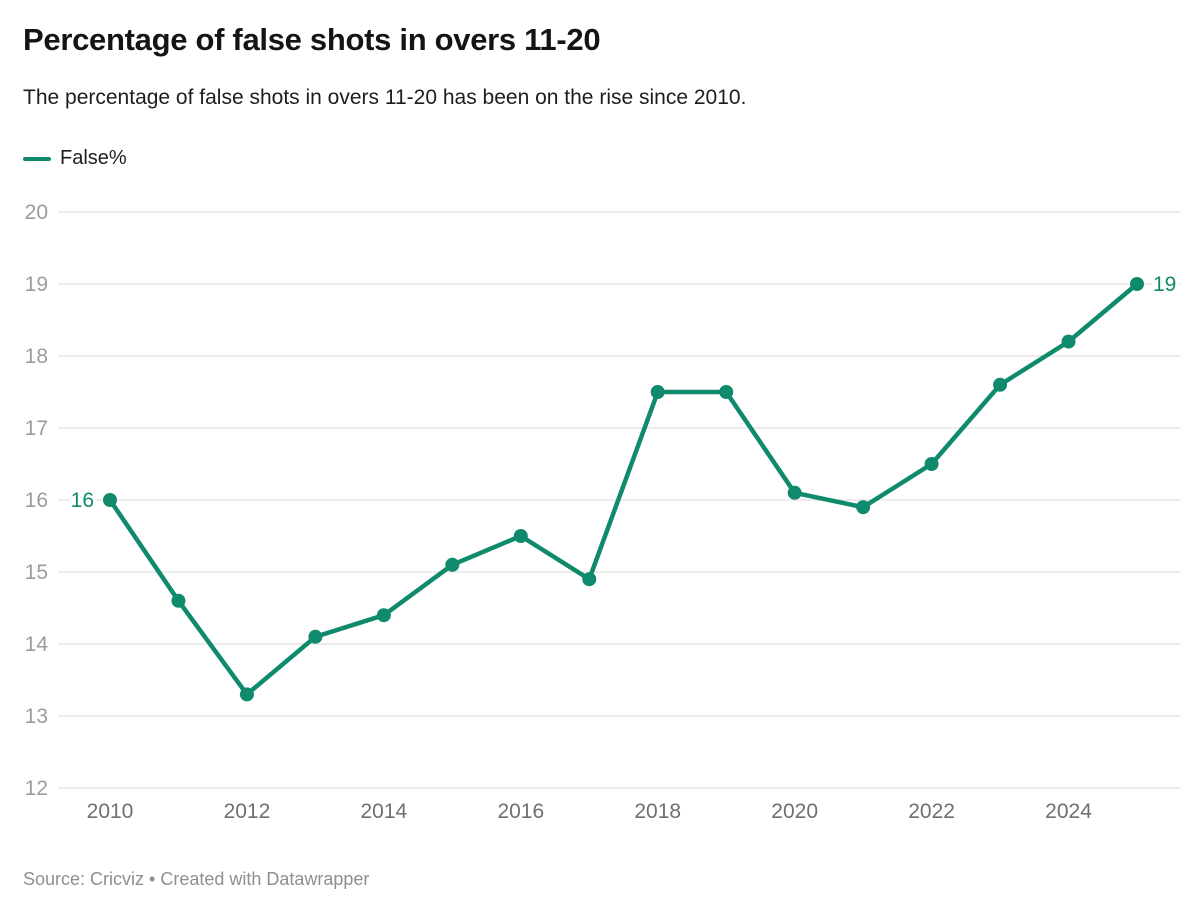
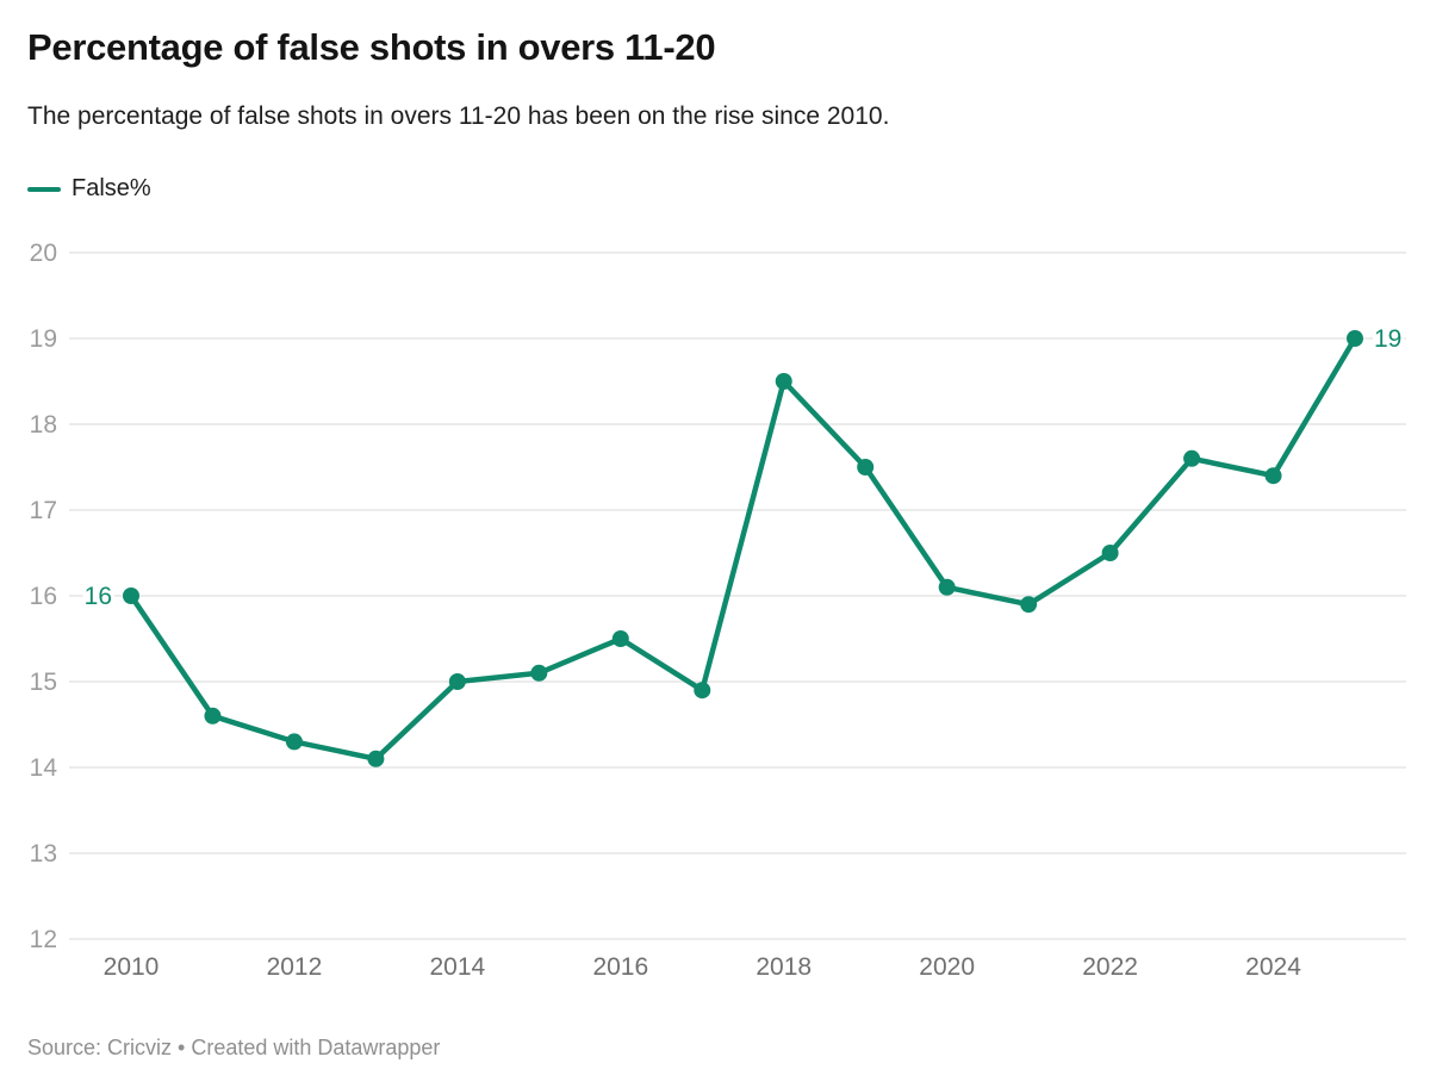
2012: 13.3 -> 14.3
2014: 14.4 -> 15.0
2018: 17.5 -> 18.5
2024: 18.2 -> 17.4
